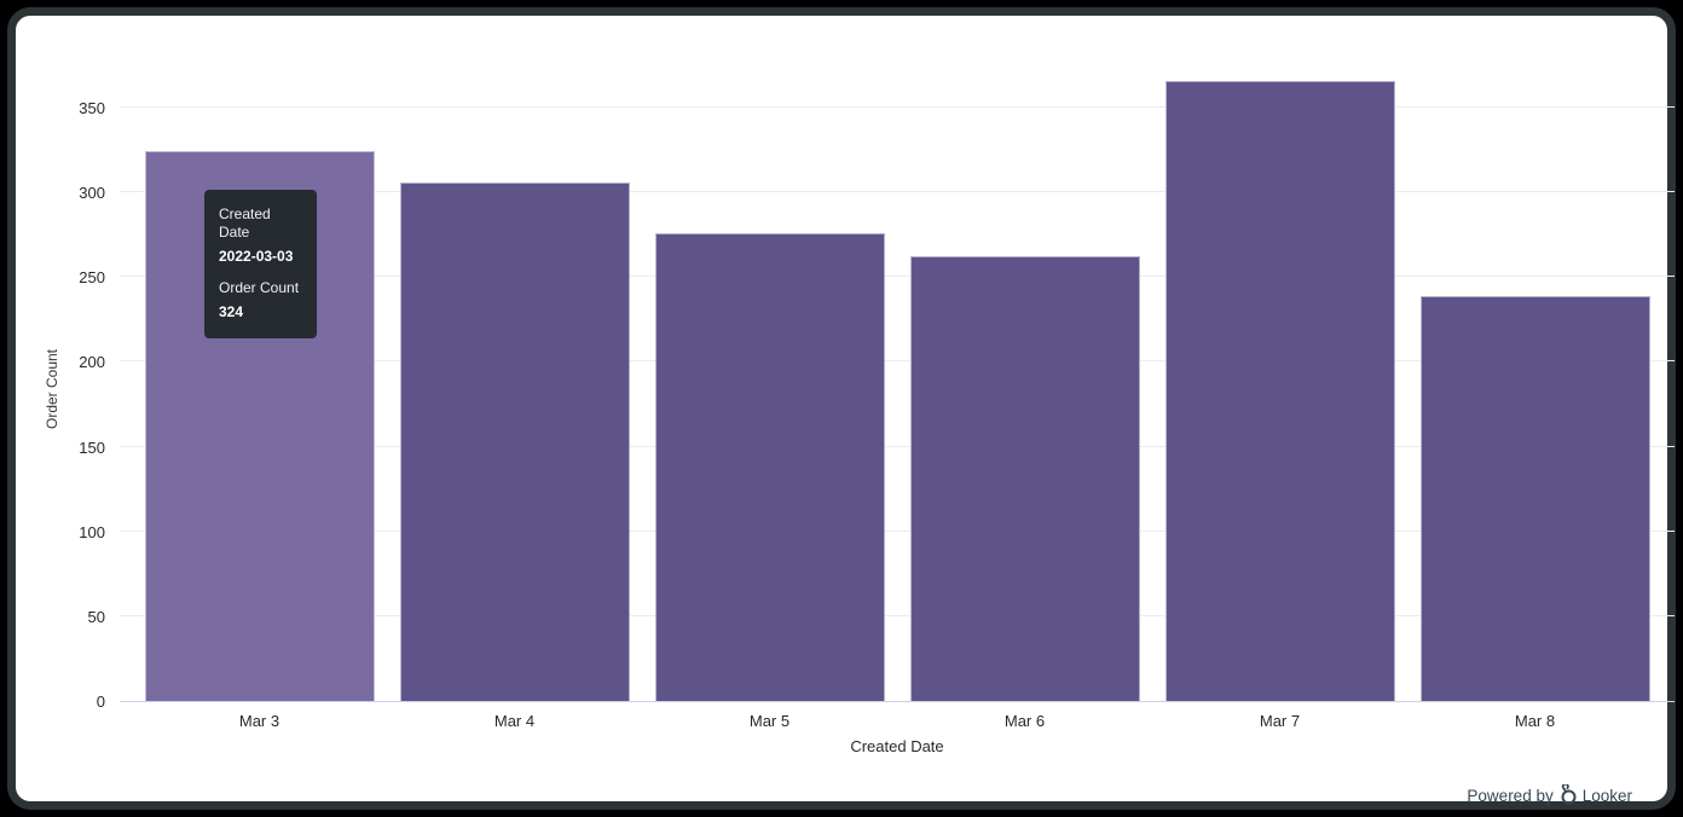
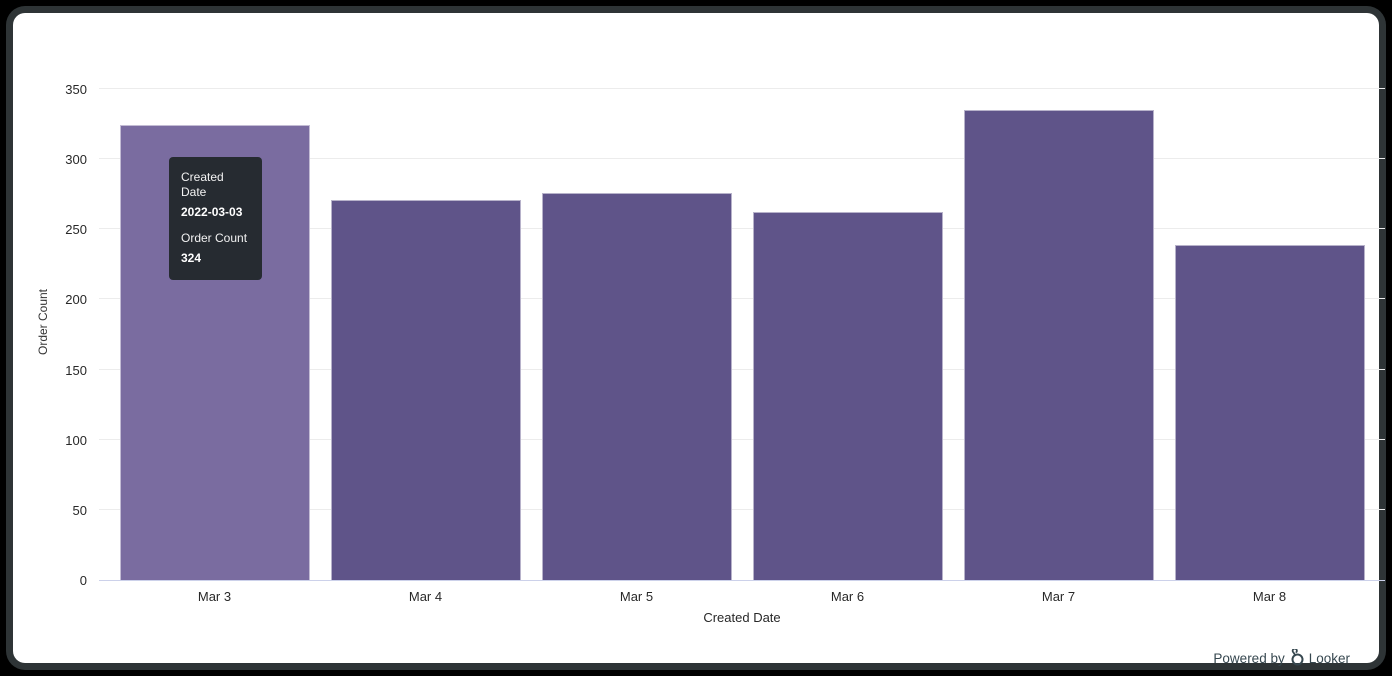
Mar 4: 306 -> 271
Mar 7: 366 -> 335
